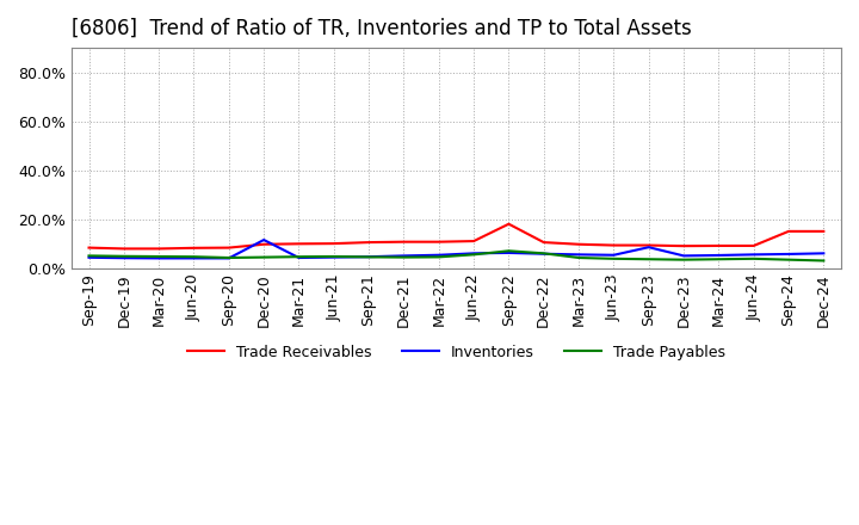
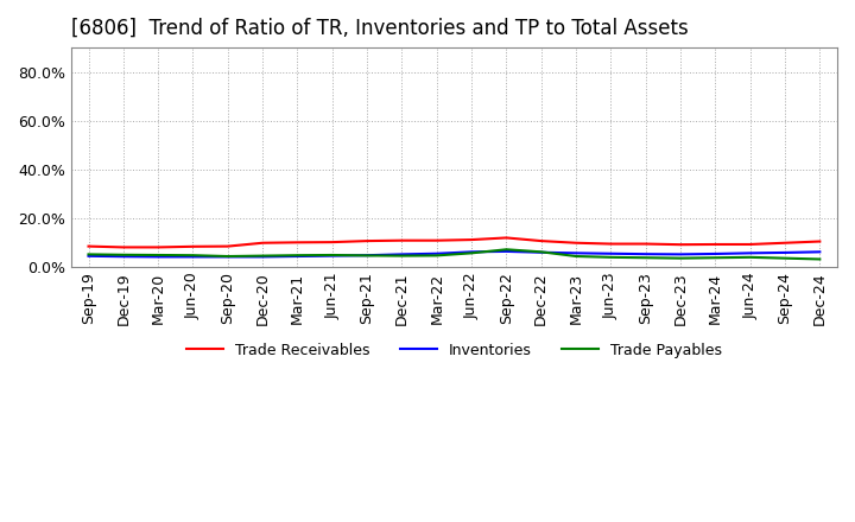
Inventories/Dec-20: 11.5% -> 4.0%
Trade Receivables/Sep-22: 18.0% -> 11.8%
Inventories/Sep-23: 8.5% -> 5.1%
Trade Receivables/Sep-24: 15.0% -> 9.7%
Trade Receivables/Dec-24: 15.0% -> 10.3%
